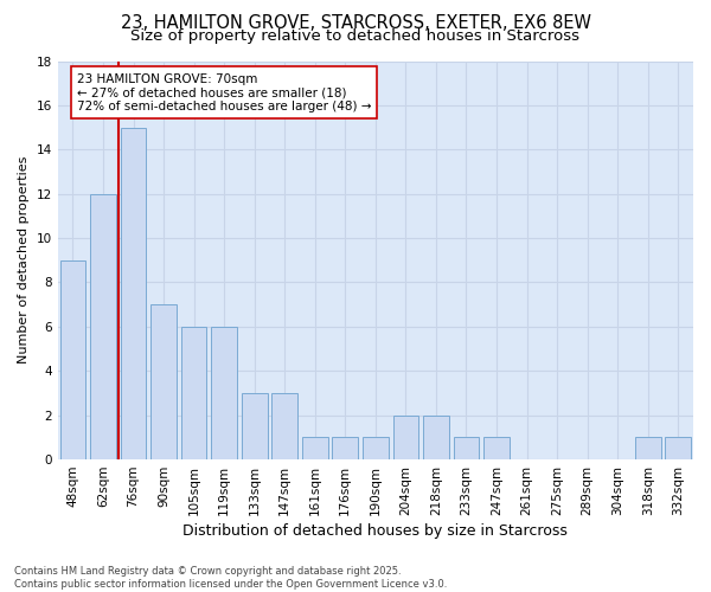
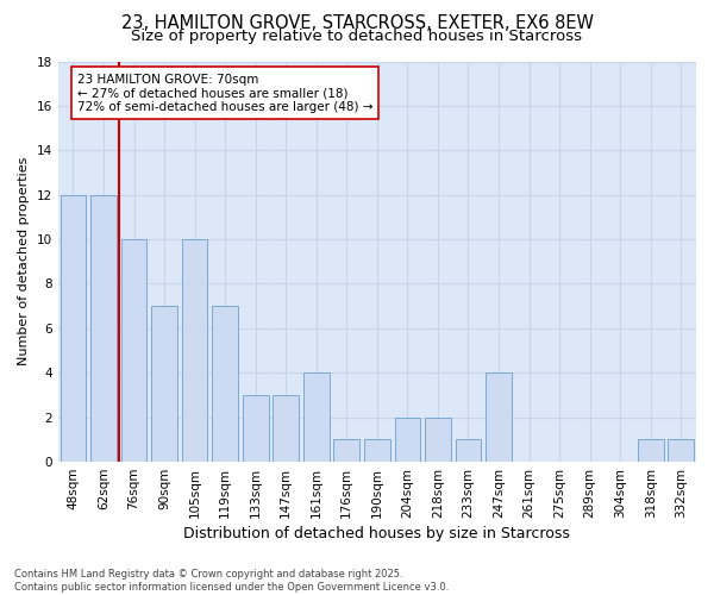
48sqm: 9 -> 12
76sqm: 15 -> 10
105sqm: 6 -> 10
119sqm: 6 -> 7
161sqm: 1 -> 4
247sqm: 1 -> 4
